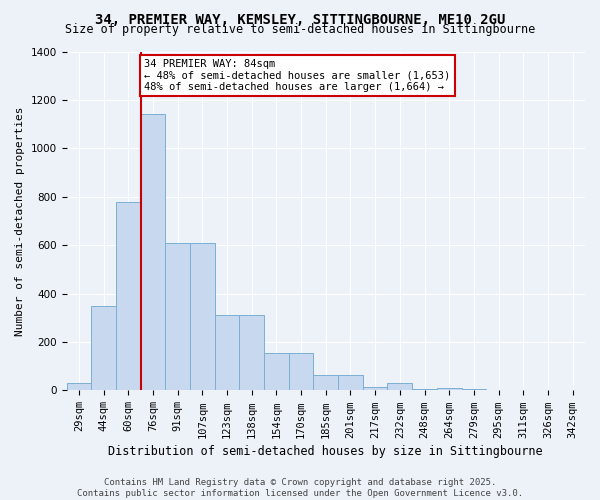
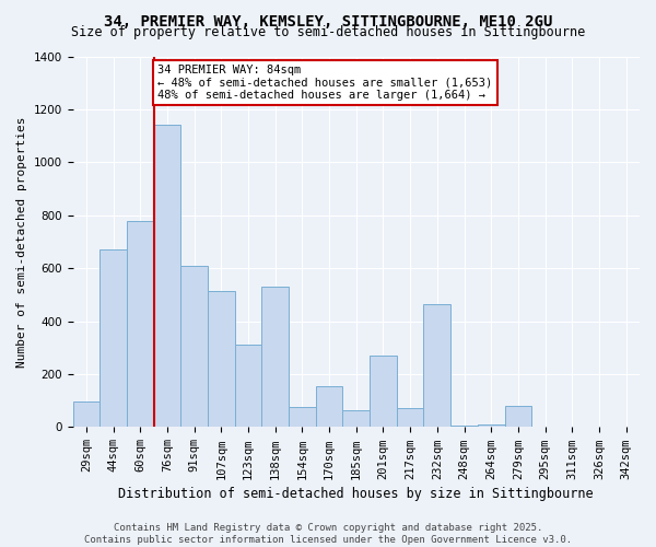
29sqm: 30 -> 95
44sqm: 350 -> 670
107sqm: 610 -> 515
138sqm: 310 -> 530
154sqm: 155 -> 75
201sqm: 65 -> 270
217sqm: 15 -> 70
232sqm: 30 -> 465
279sqm: 5 -> 80
